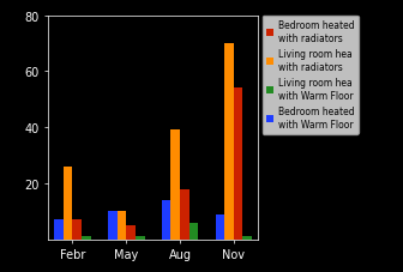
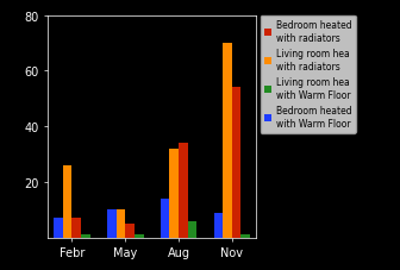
Living room hea with radiators/Aug: 39 -> 32
Bedroom heated with radiators/Aug: 18 -> 34
